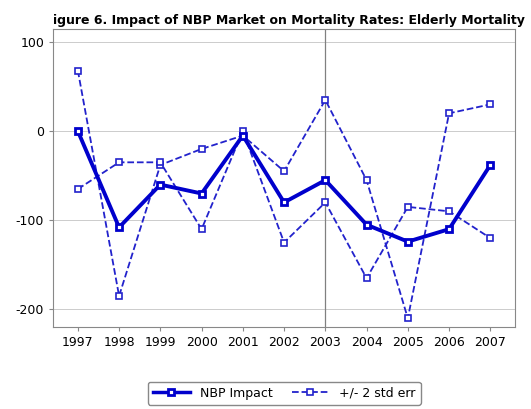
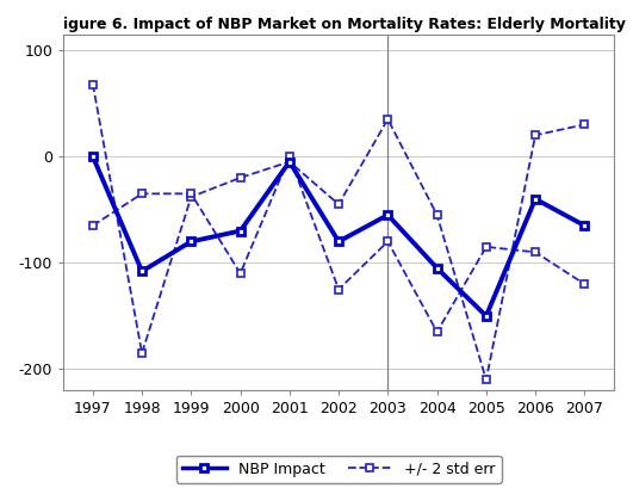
NBP Impact/1999: -60 -> -80
NBP Impact/2005: -124 -> -150
NBP Impact/2006: -110 -> -40
NBP Impact/2007: -38 -> -65
